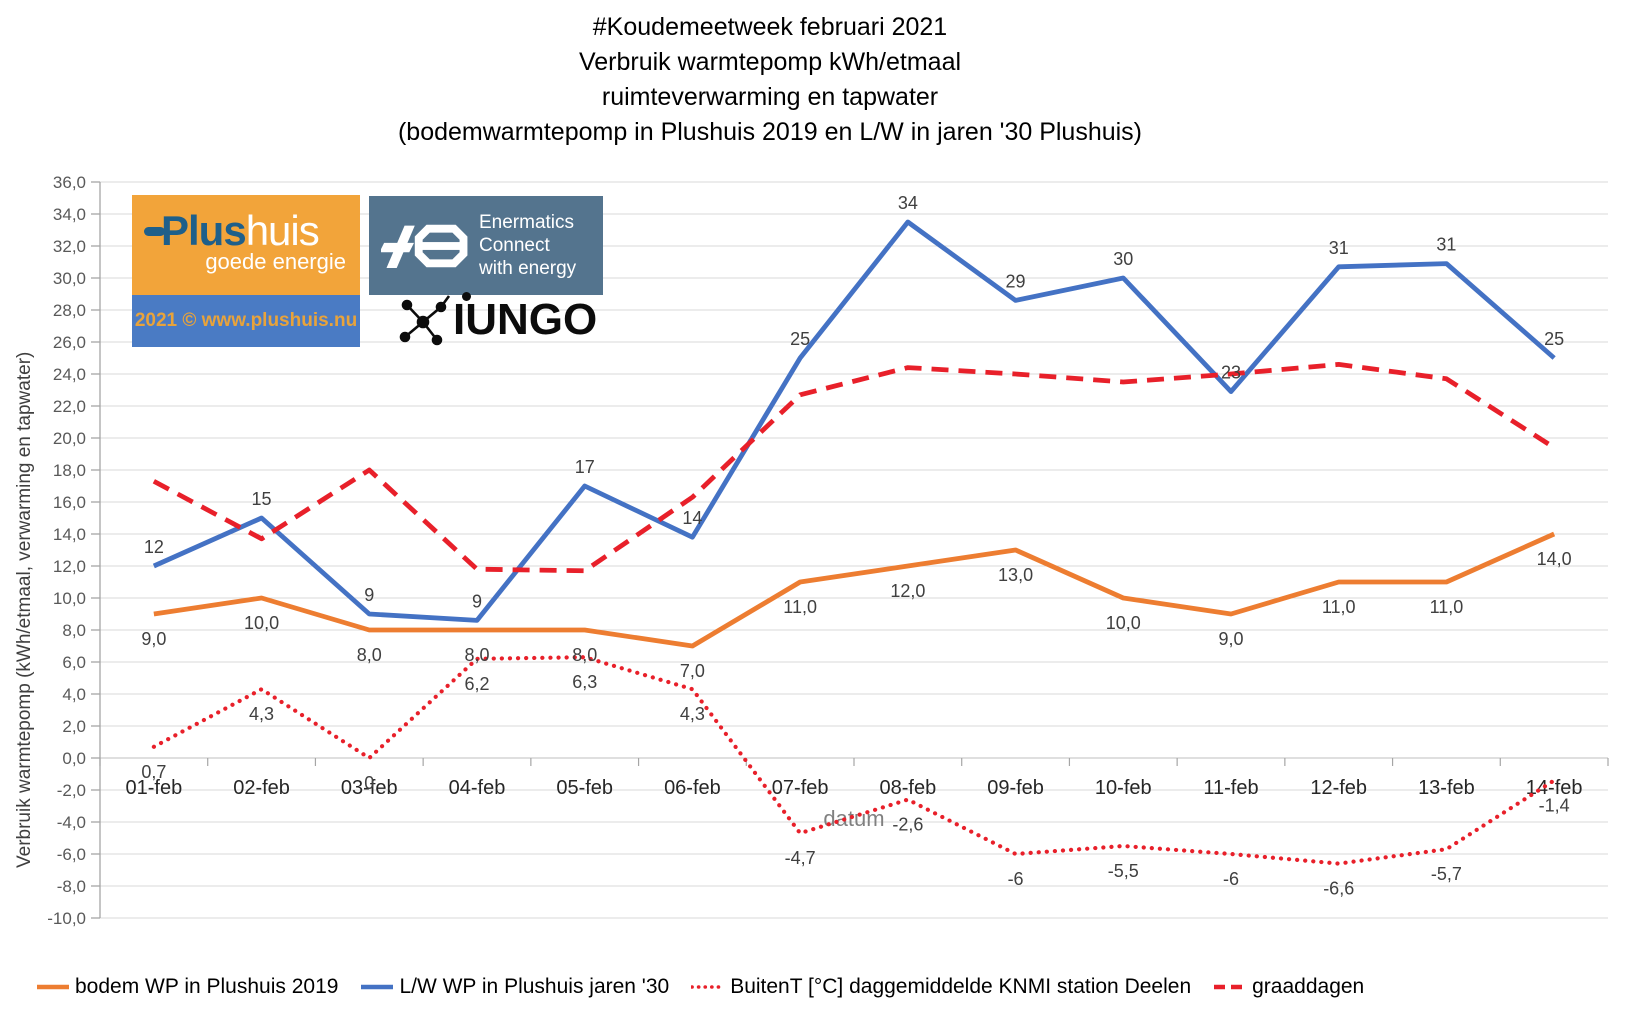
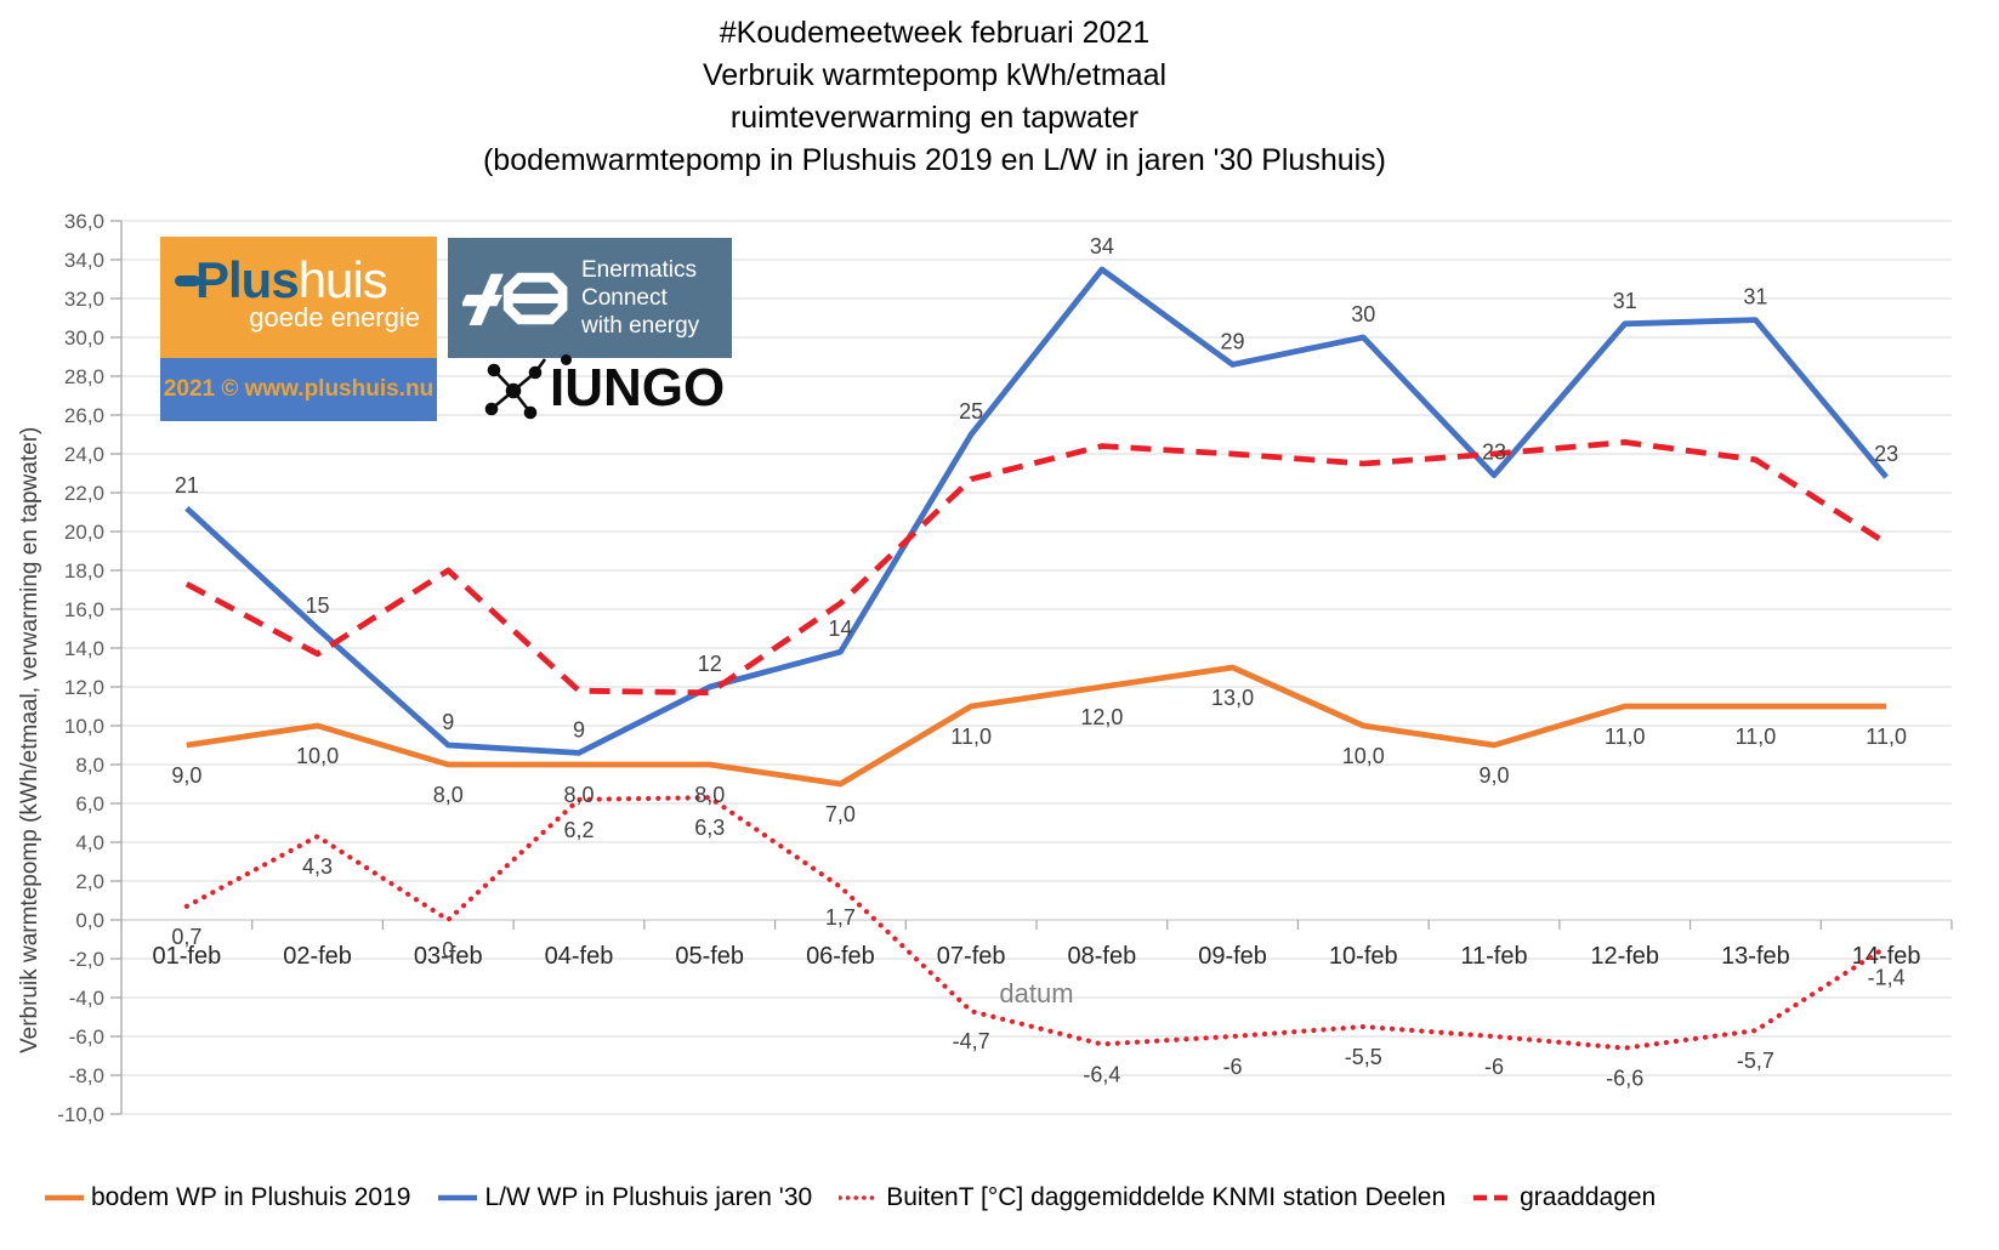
L/W WP in Plushuis jaren '30/01-feb: 12 -> 21
L/W WP in Plushuis jaren '30/05-feb: 17 -> 12
BuitenT [°C] daggemiddelde KNMI station Deelen/06-feb: 4,3 -> 1,7
BuitenT [°C] daggemiddelde KNMI station Deelen/08-feb: -2,6 -> -6,4
bodem WP in Plushuis 2019/14-feb: 14,0 -> 11,0
L/W WP in Plushuis jaren '30/14-feb: 25 -> 23
